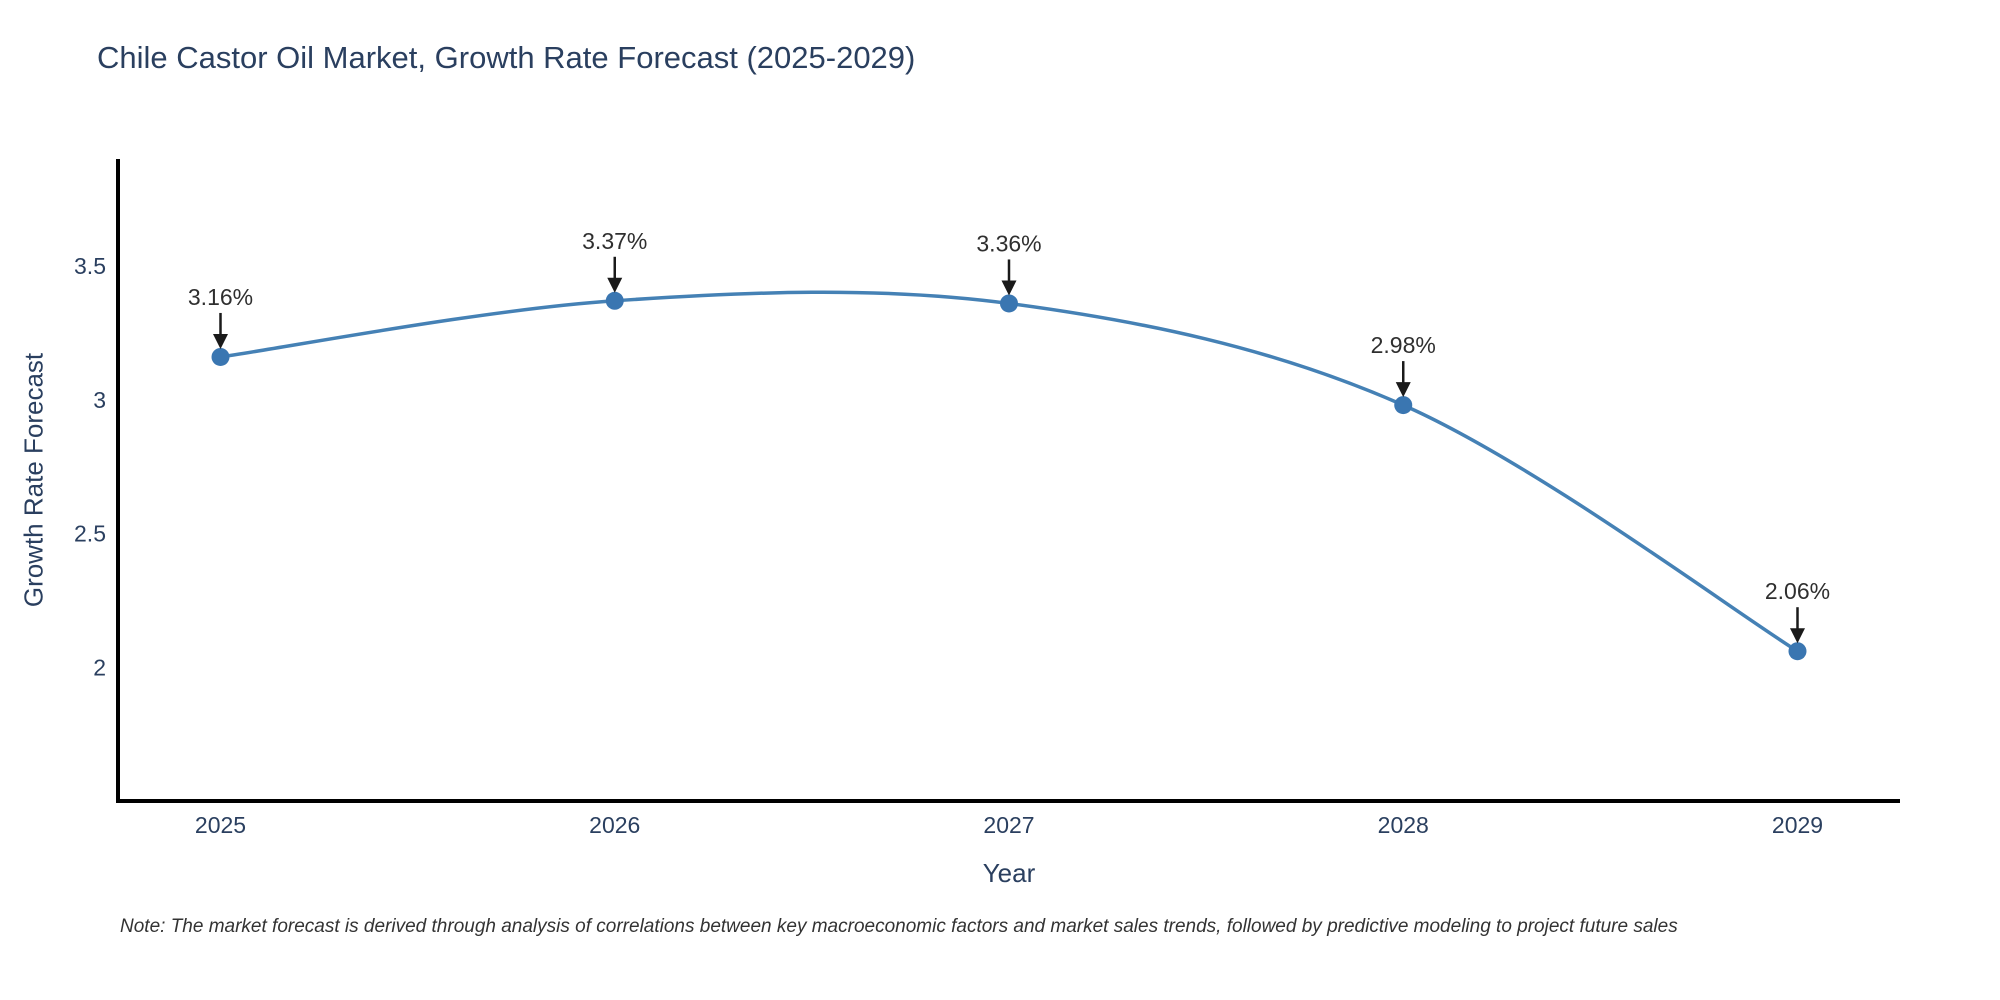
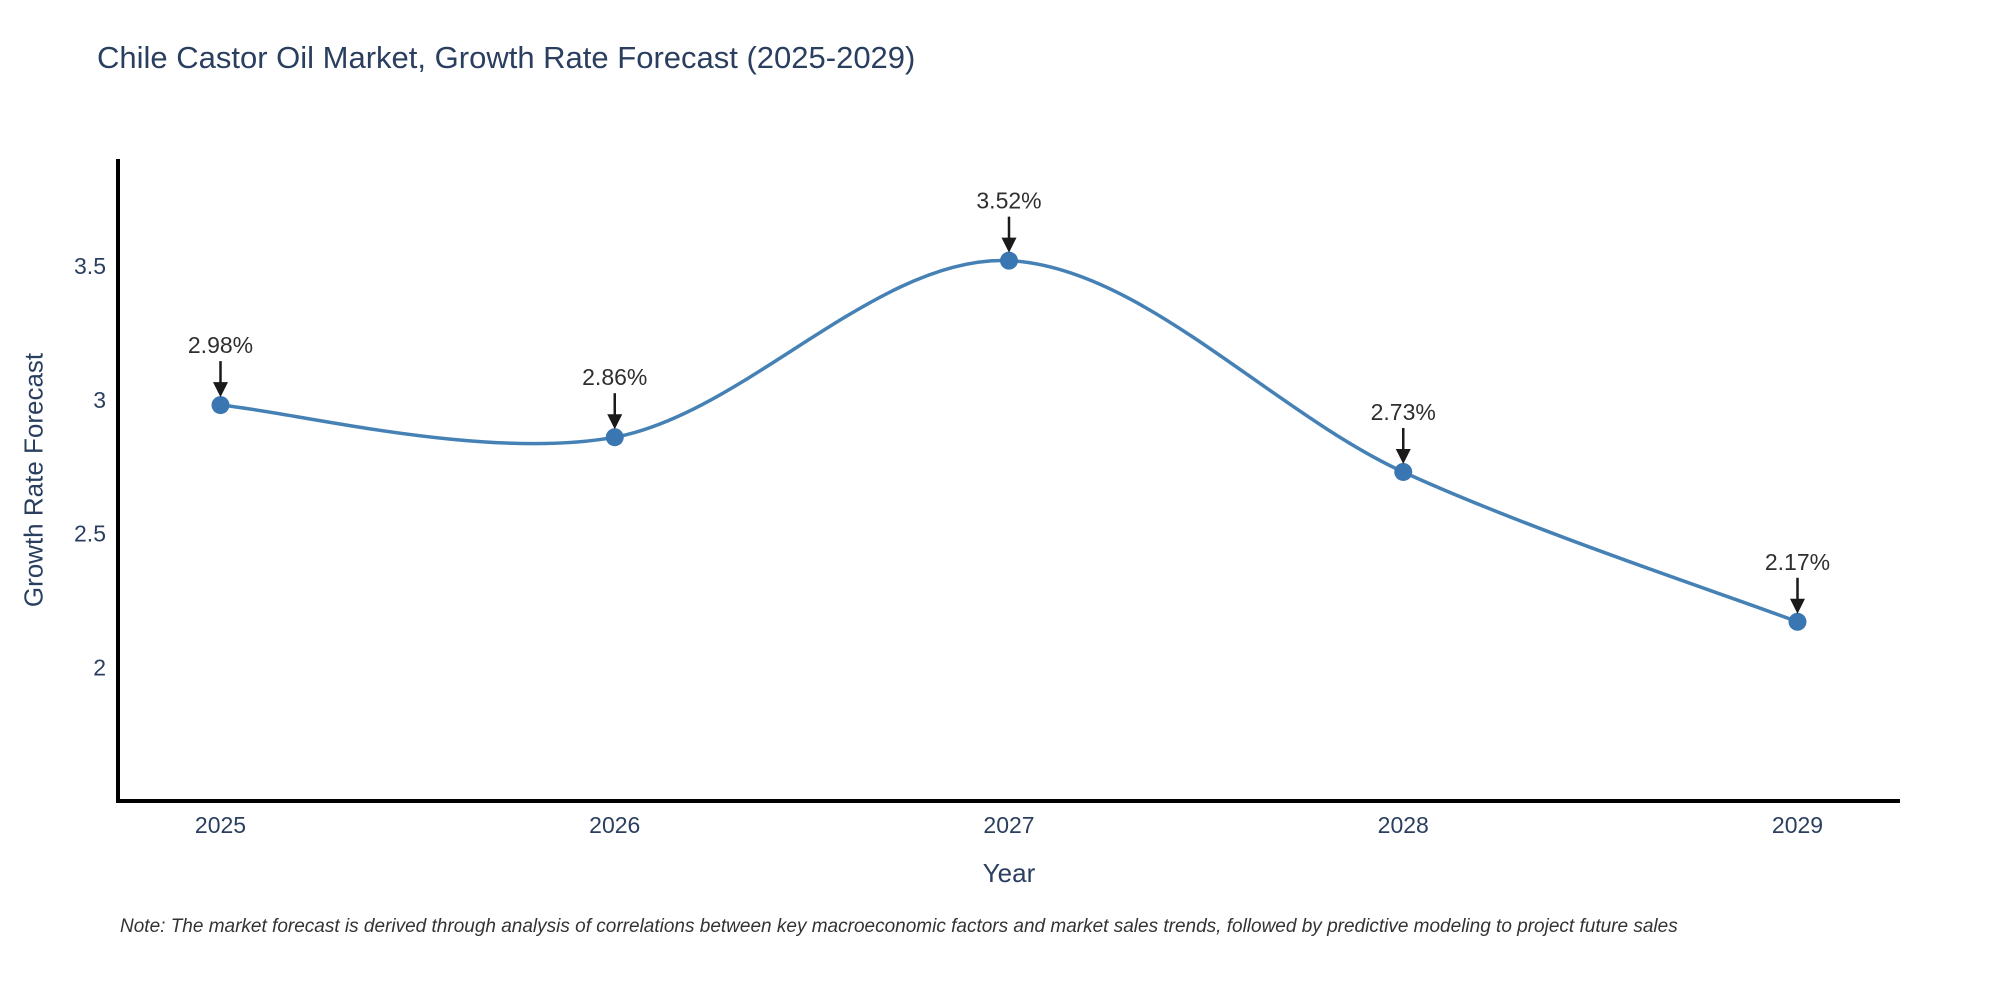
2025: 3.16% -> 2.98%
2026: 3.37% -> 2.86%
2027: 3.36% -> 3.52%
2028: 2.98% -> 2.73%
2029: 2.06% -> 2.17%
